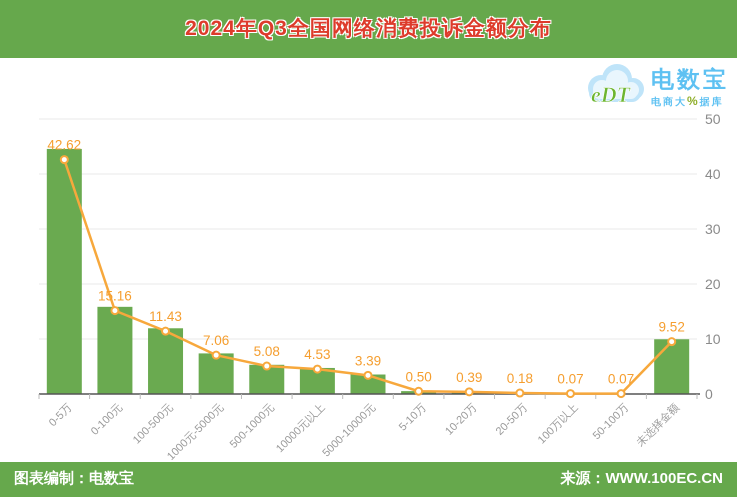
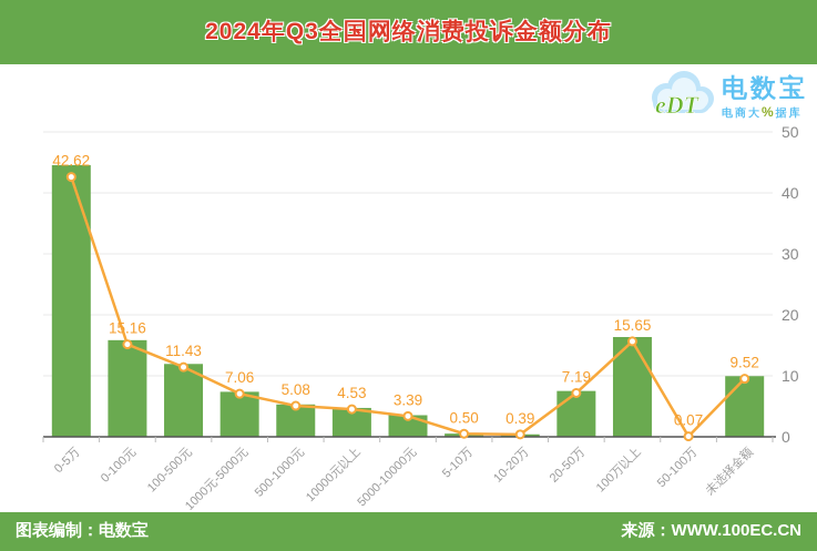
20-50万: 0.18 -> 7.19
100万以上: 0.07 -> 15.65
